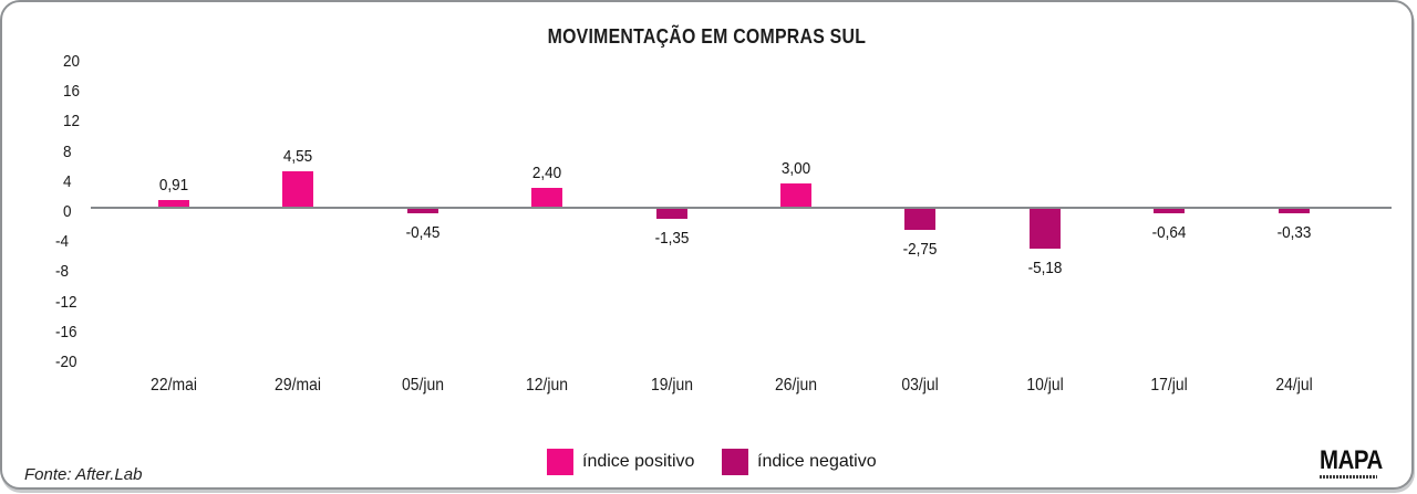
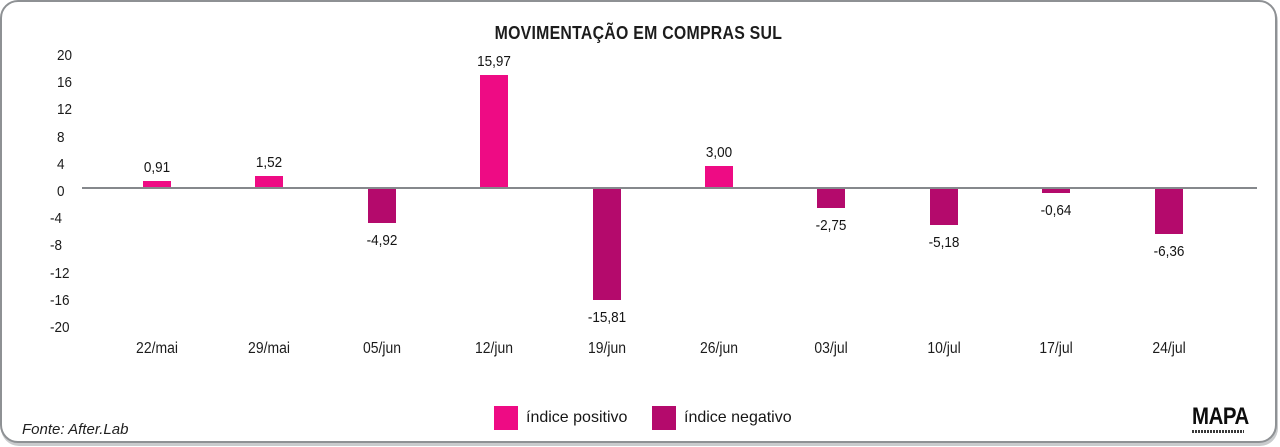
29/mai: 4,55 -> 1,52
05/jun: -0,45 -> -4,92
12/jun: 2,40 -> 15,97
19/jun: -1,35 -> -15,81
24/jul: -0,33 -> -6,36
